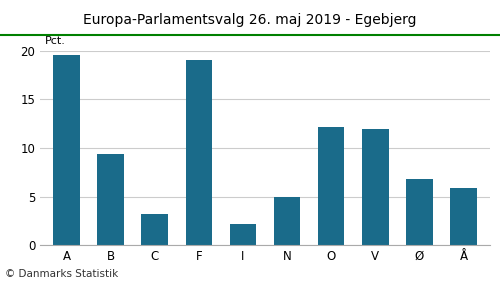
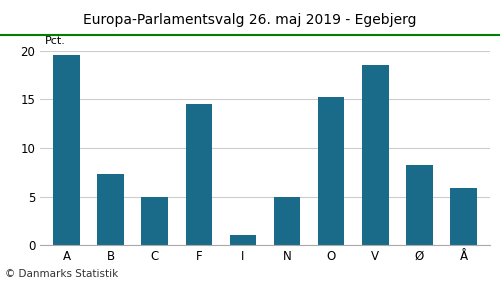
B: 9.4 -> 7.3
C: 3.2 -> 5.0
F: 19.0 -> 14.5
I: 2.2 -> 1.1
O: 12.2 -> 15.2
V: 12.0 -> 18.5
Ø: 6.8 -> 8.3
